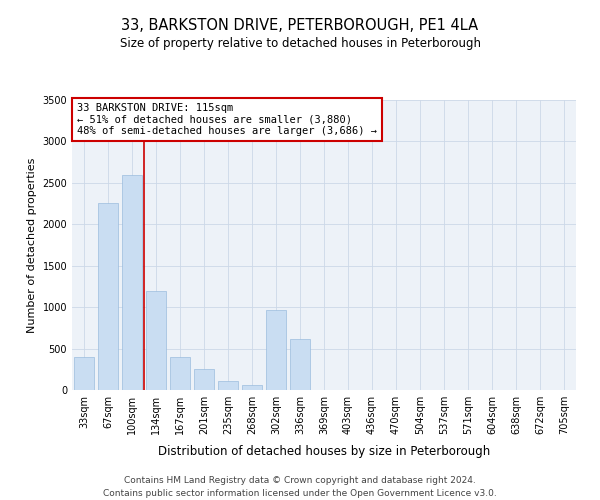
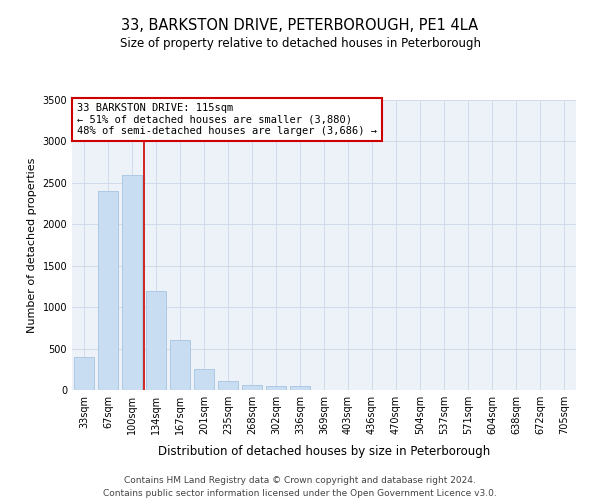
67sqm: 2260 -> 2400
167sqm: 400 -> 600
302sqm: 960 -> 50
336sqm: 620 -> 50
